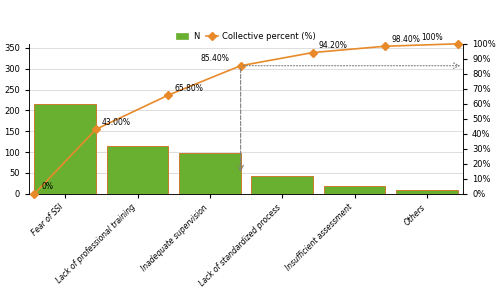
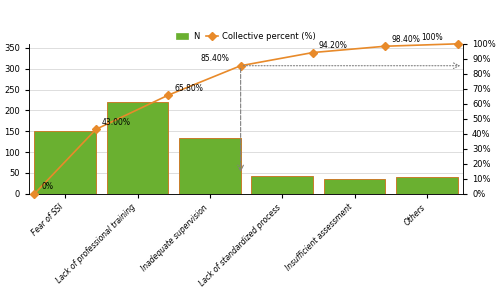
N/Fear of SSI: 215 -> 150
N/Lack of professional training: 115 -> 220
N/Inadequate supervision: 97 -> 135
N/Insufficient assessment: 18 -> 35
N/Others: 8 -> 40
